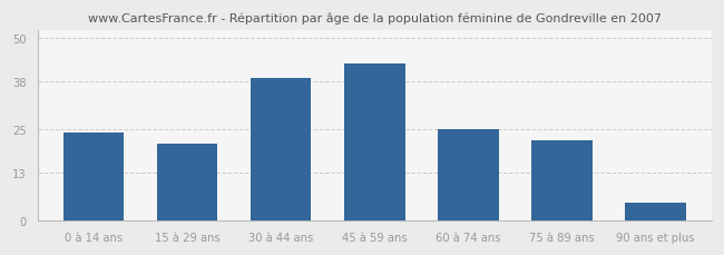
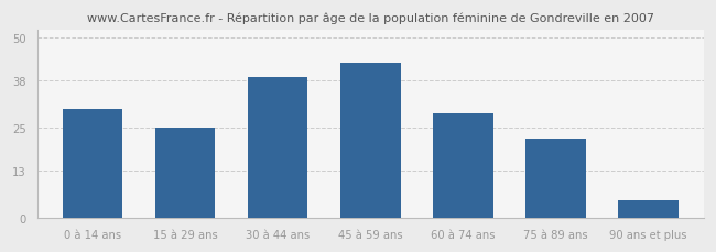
0 à 14 ans: 24 -> 30
15 à 29 ans: 21 -> 25
60 à 74 ans: 25 -> 29
